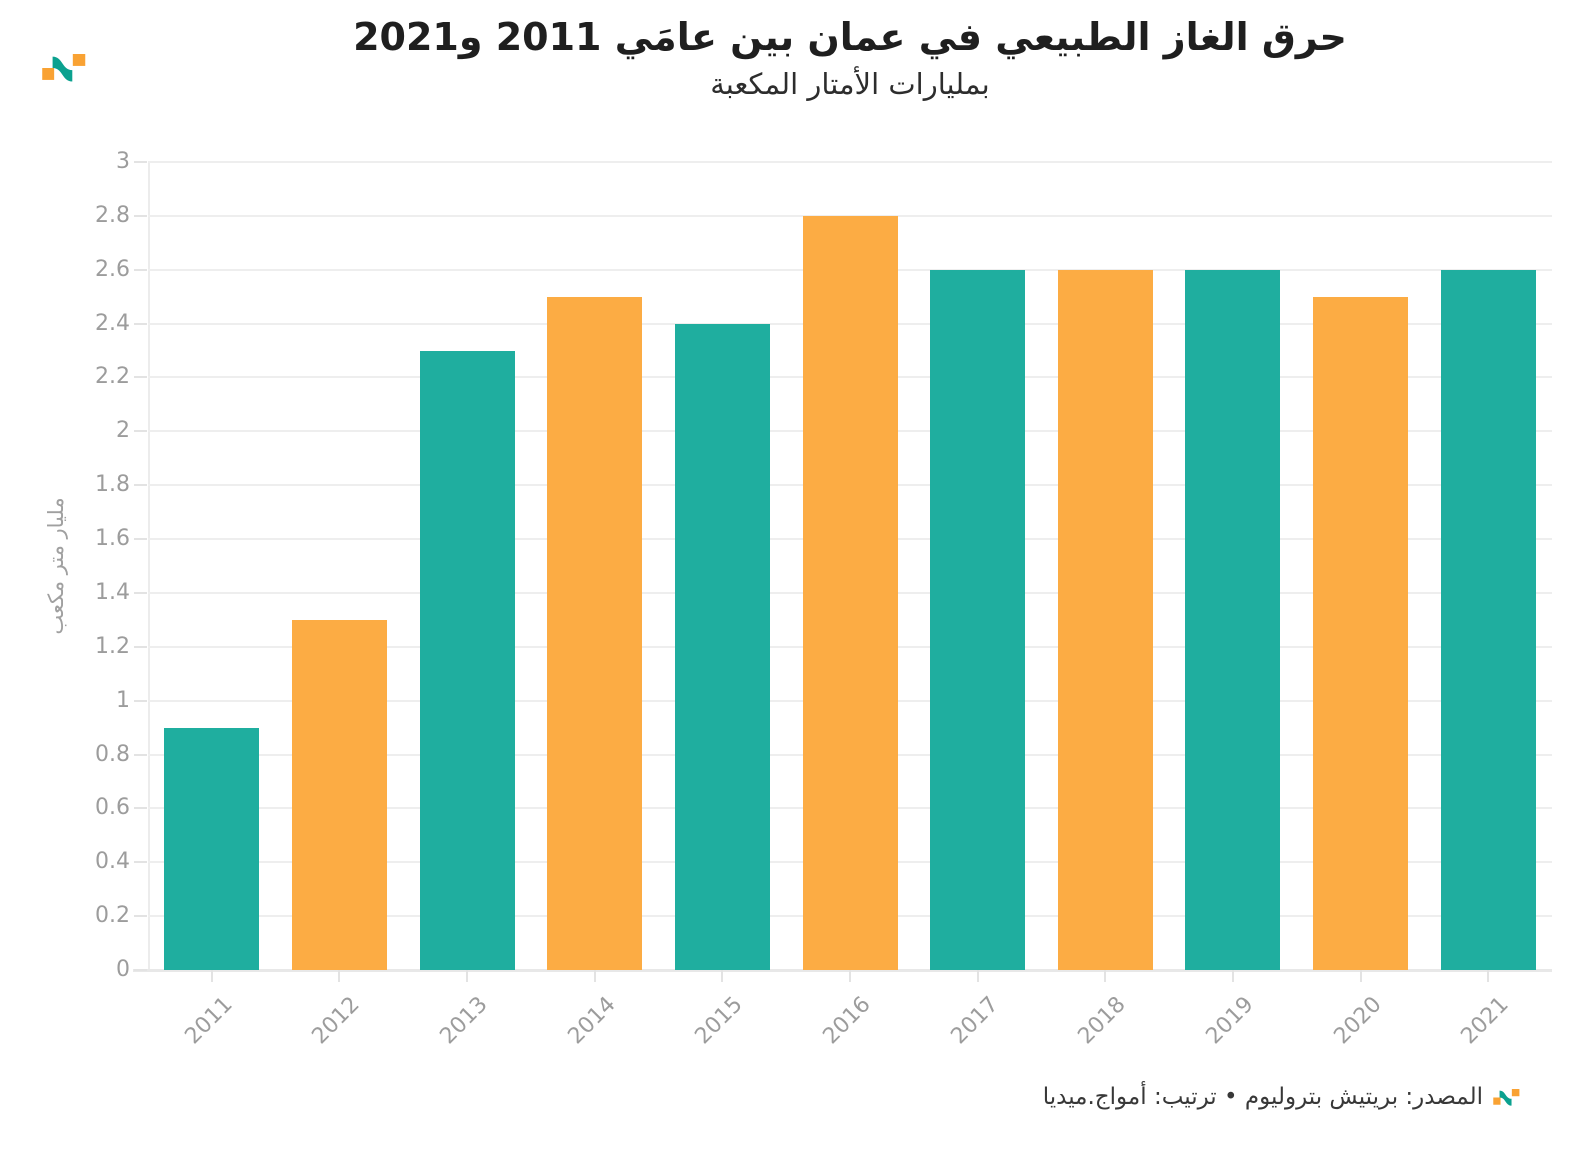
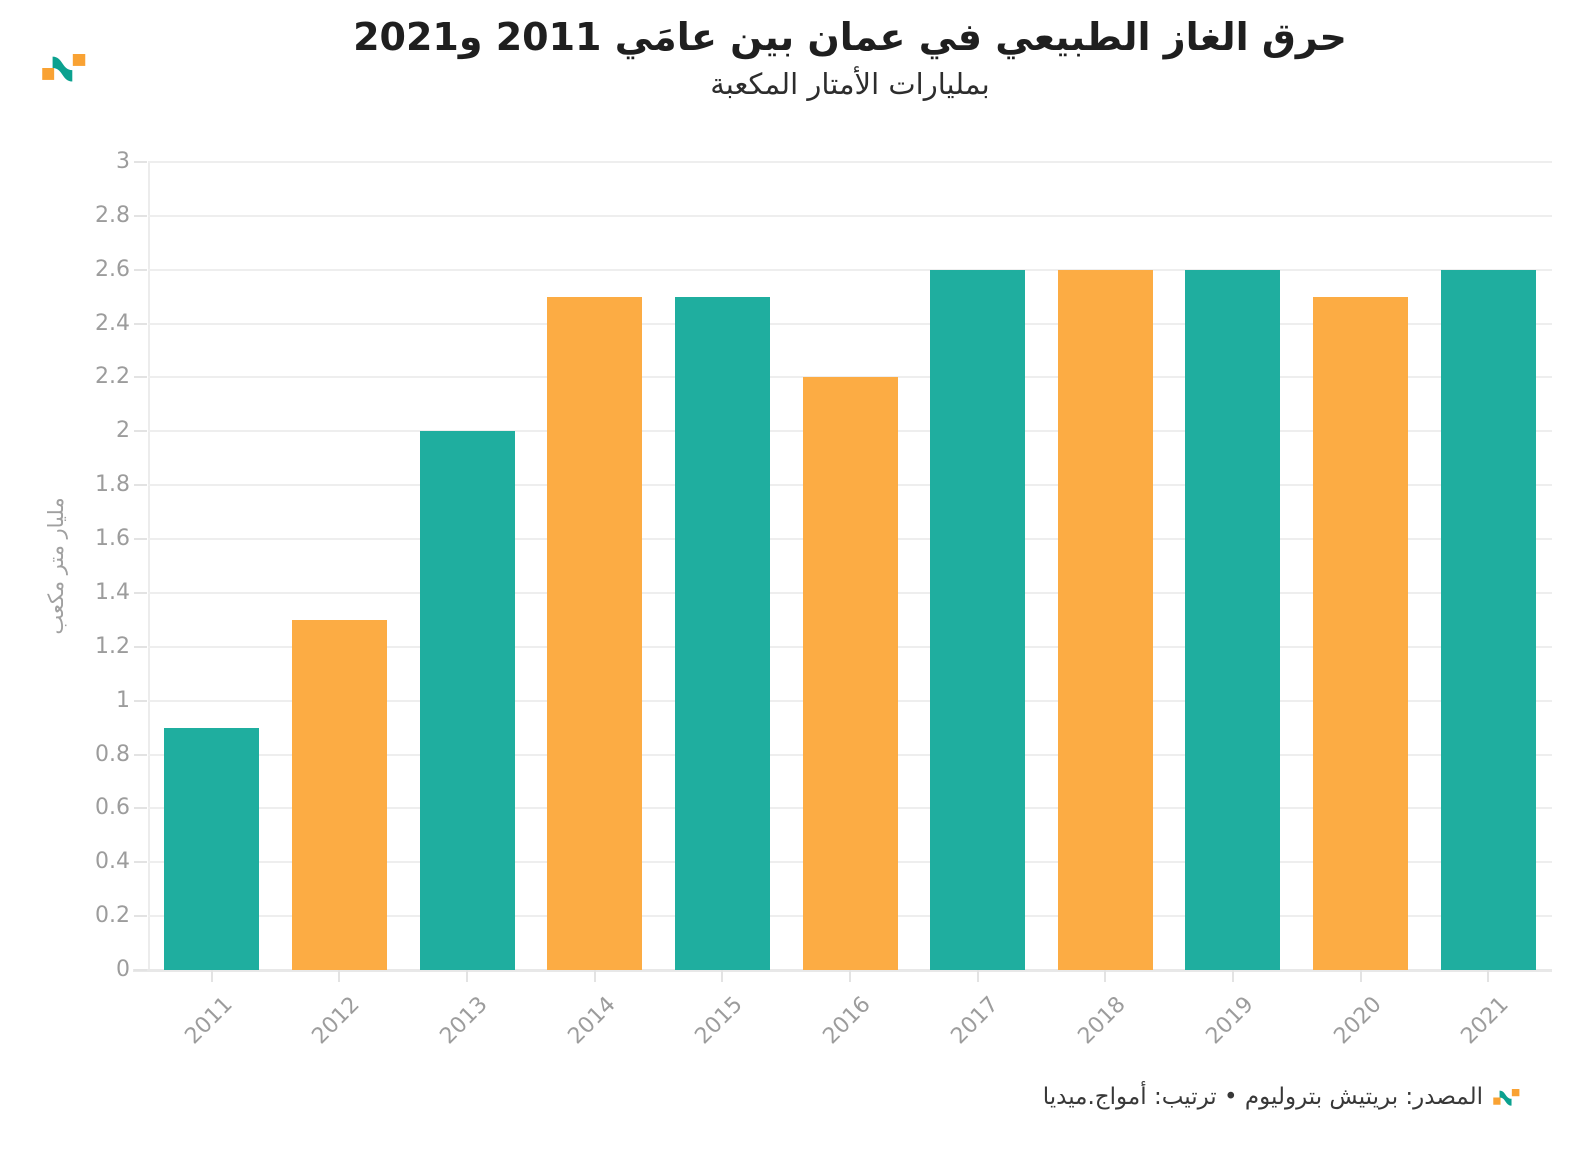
2013: 2.3 -> 2.0
2015: 2.4 -> 2.5
2016: 2.8 -> 2.2
